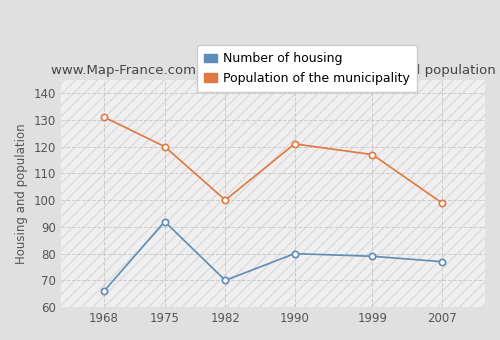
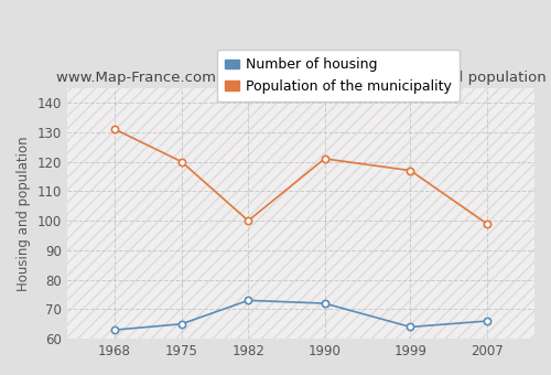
Number of housing/1968: 66 -> 63
Number of housing/1975: 92 -> 65
Number of housing/1982: 70 -> 73
Number of housing/1990: 80 -> 72
Number of housing/1999: 79 -> 64
Number of housing/2007: 77 -> 66
